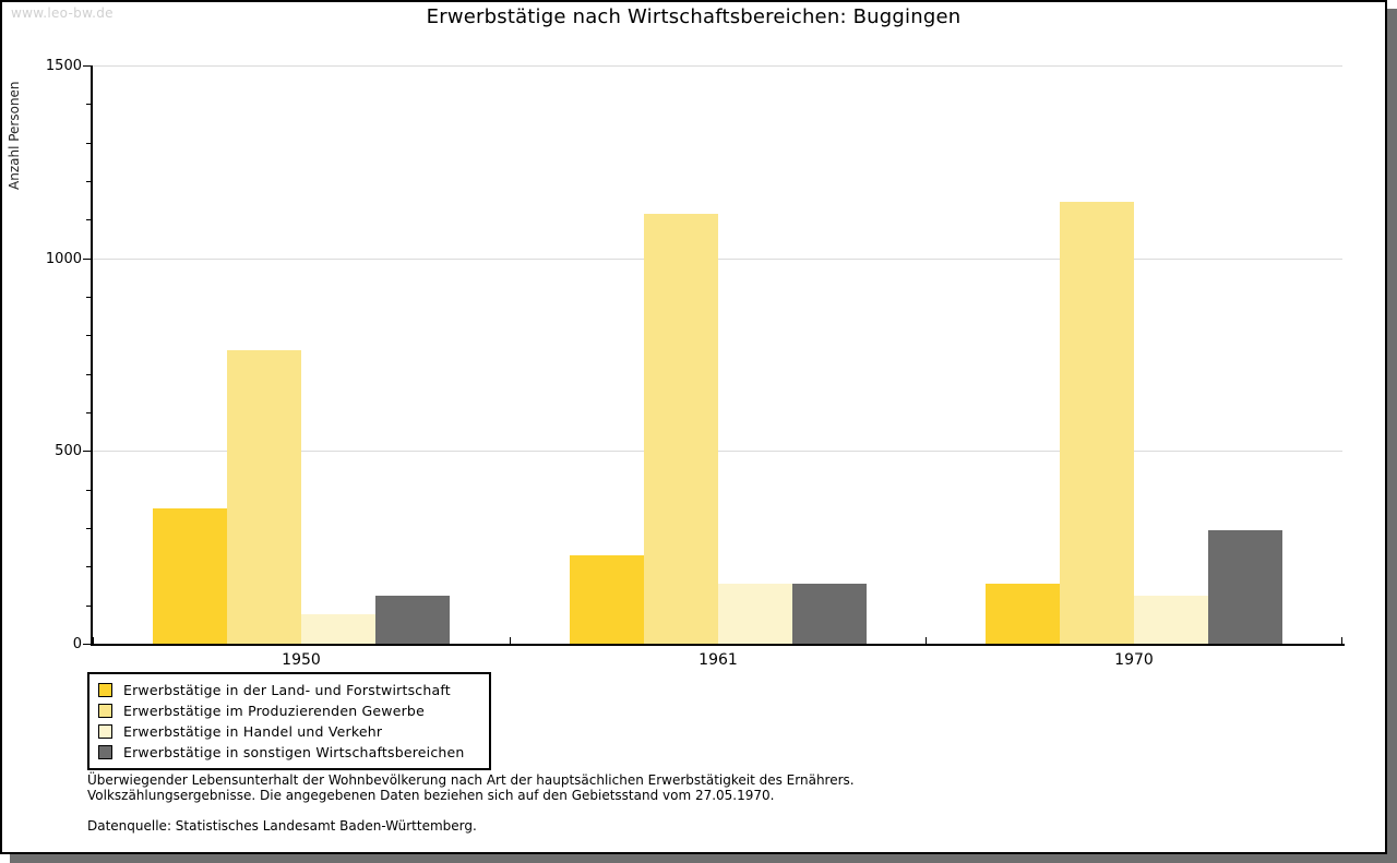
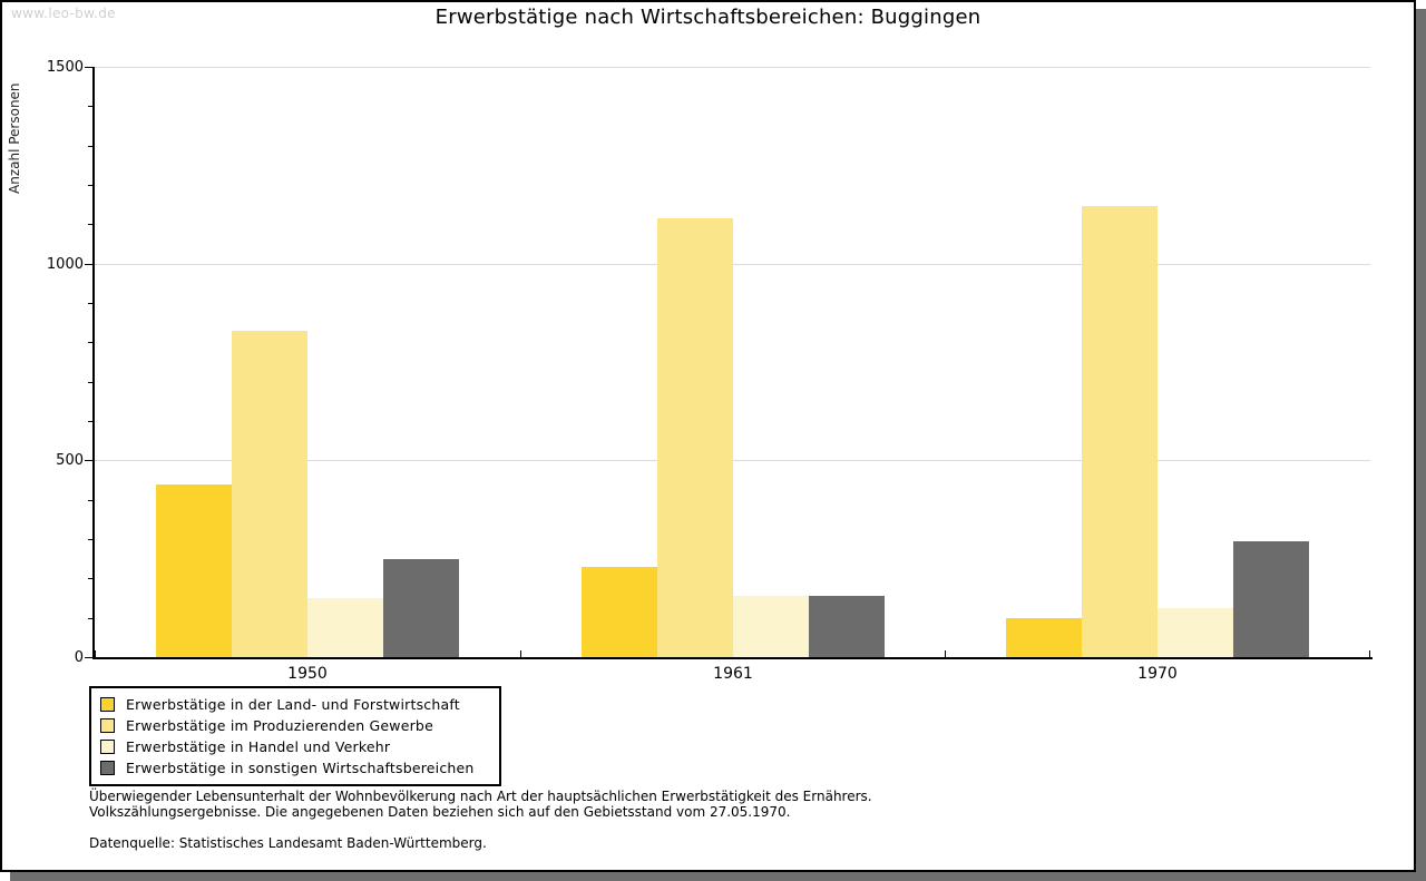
Erwerbstätige in der Land- und Forstwirtschaft/1950: 350 -> 440
Erwerbstätige im Produzierenden Gewerbe/1950: 760 -> 830
Erwerbstätige in Handel und Verkehr/1950: 80 -> 150
Erwerbstätige in sonstigen Wirtschaftsbereichen/1950: 120 -> 250
Erwerbstätige in der Land- und Forstwirtschaft/1970: 160 -> 100
